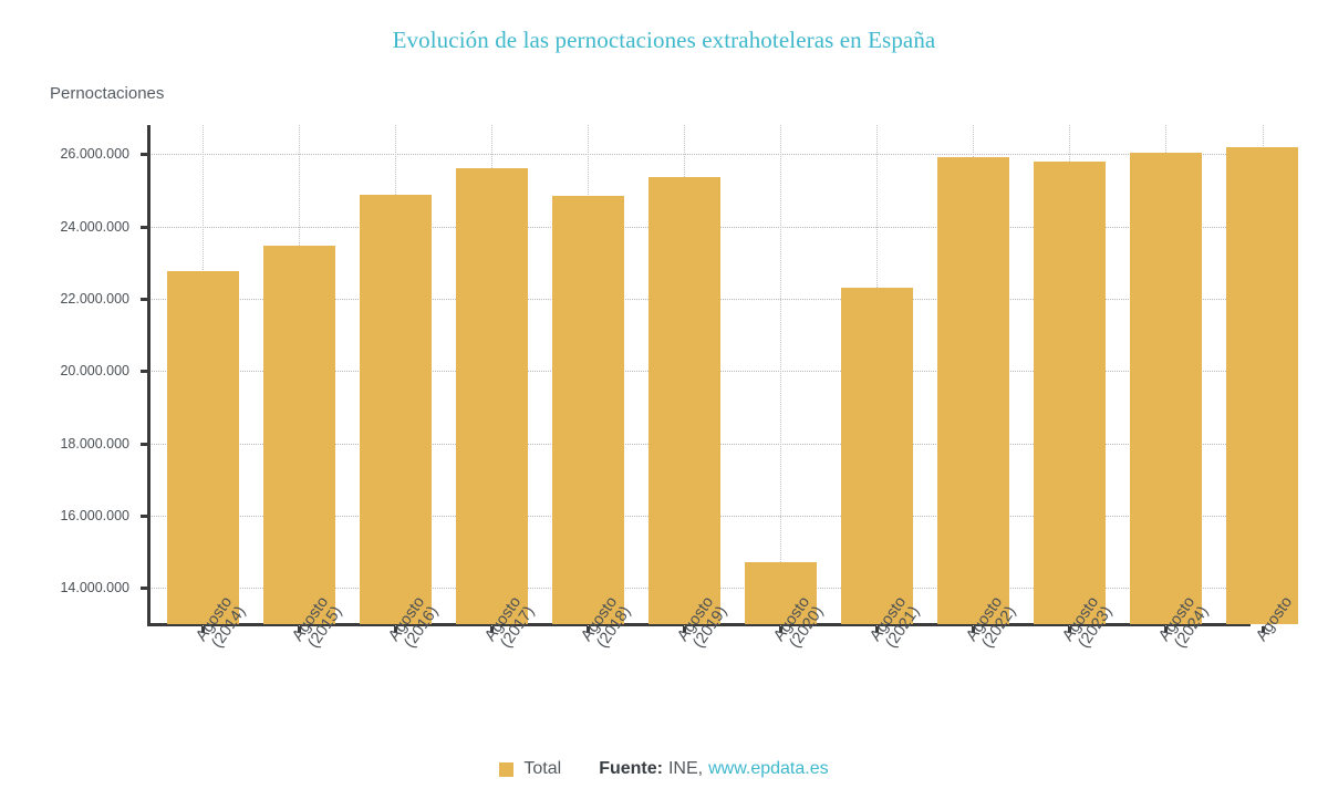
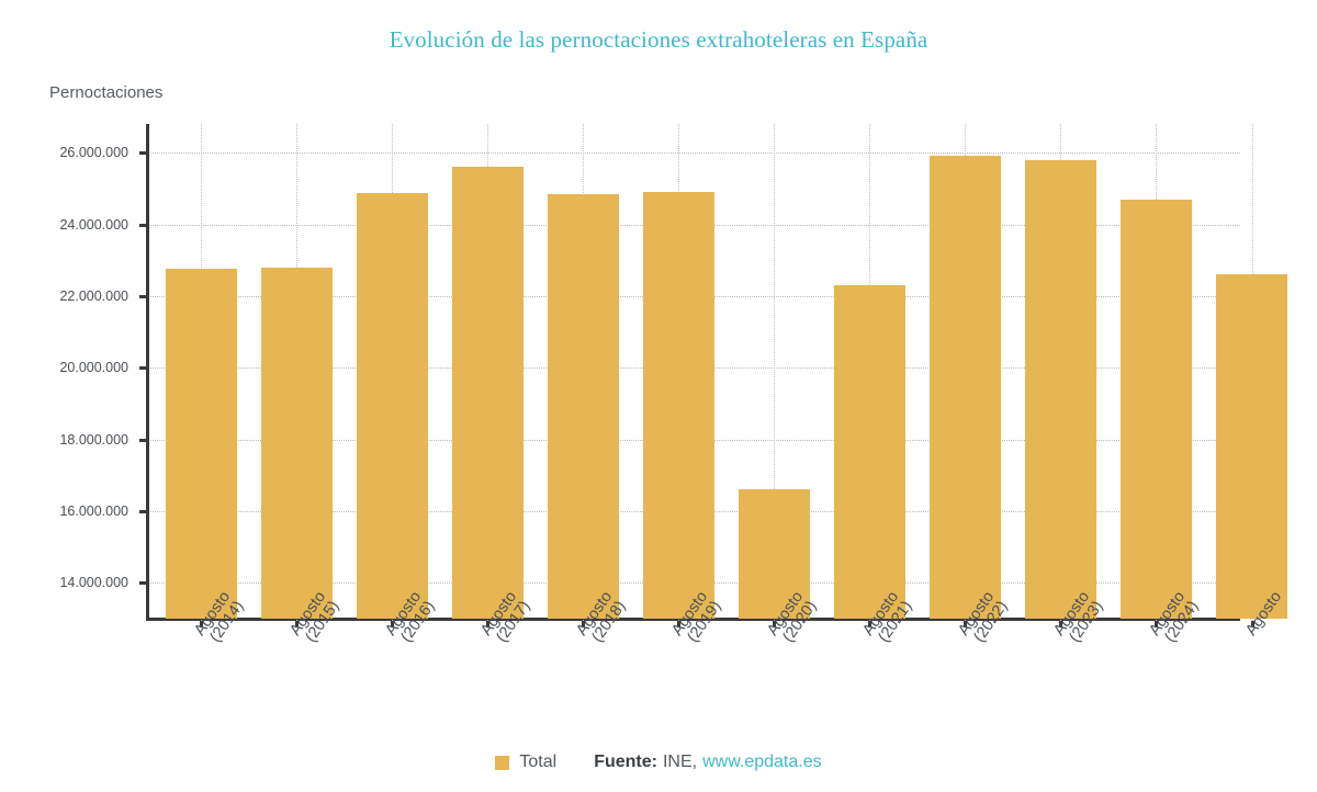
Agosto (2015): 23500000 -> 22800000
Agosto (2019): 25400000 -> 24900000
Agosto (2020): 14700000 -> 16600000
Agosto (2024): 26000000 -> 24700000
Agosto: 26200000 -> 22600000
